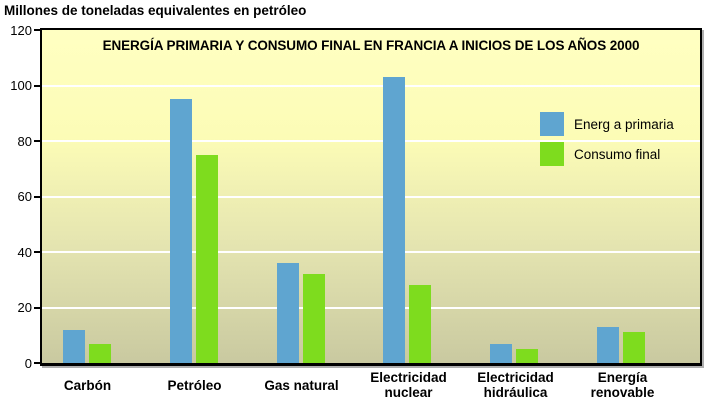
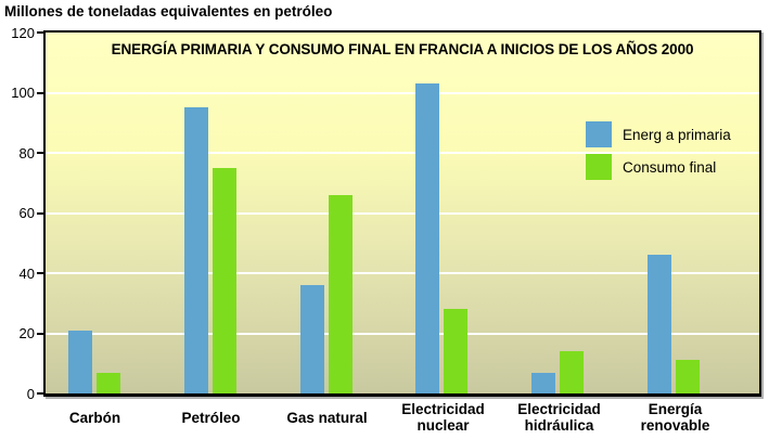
Energ a primaria/Carbón: 12 -> 21
Consumo final/Gas natural: 32 -> 66
Consumo final/Electricidad hidráulica: 5 -> 14
Energ a primaria/Energía renovable: 13 -> 46
